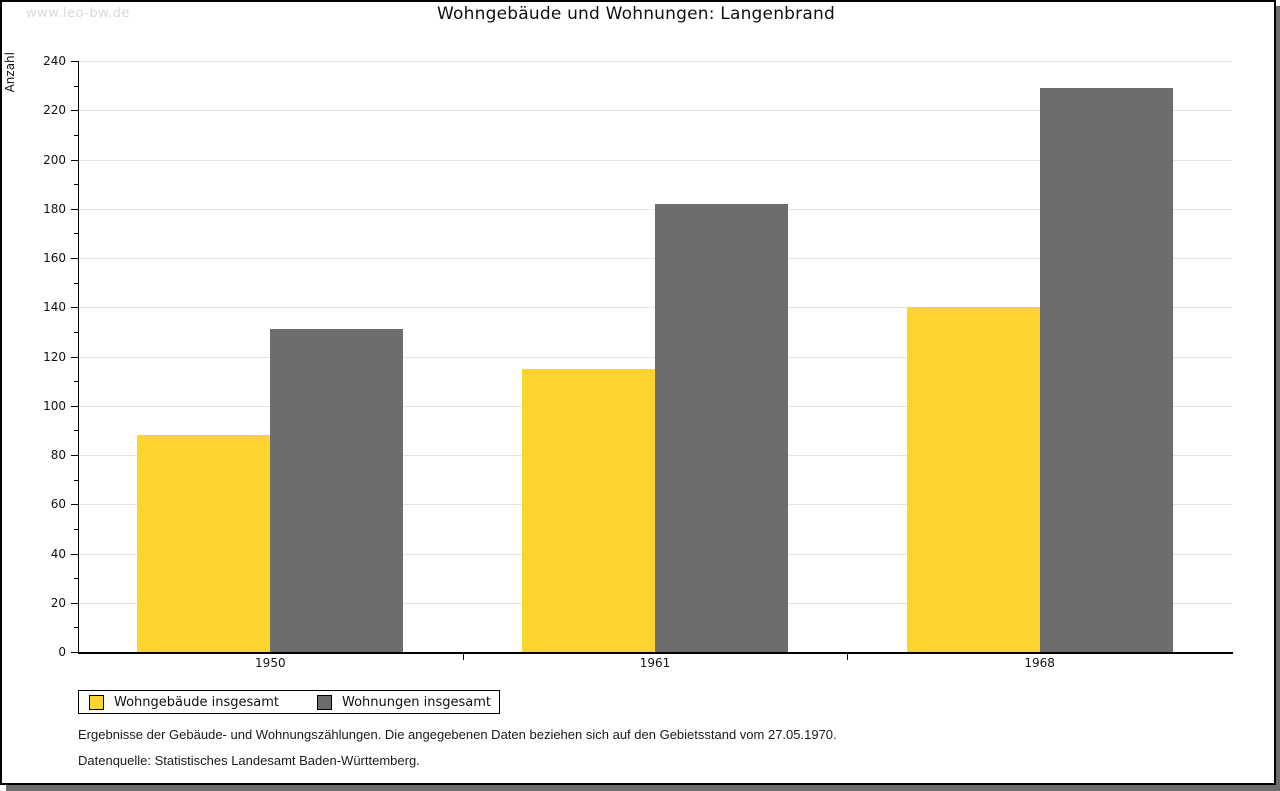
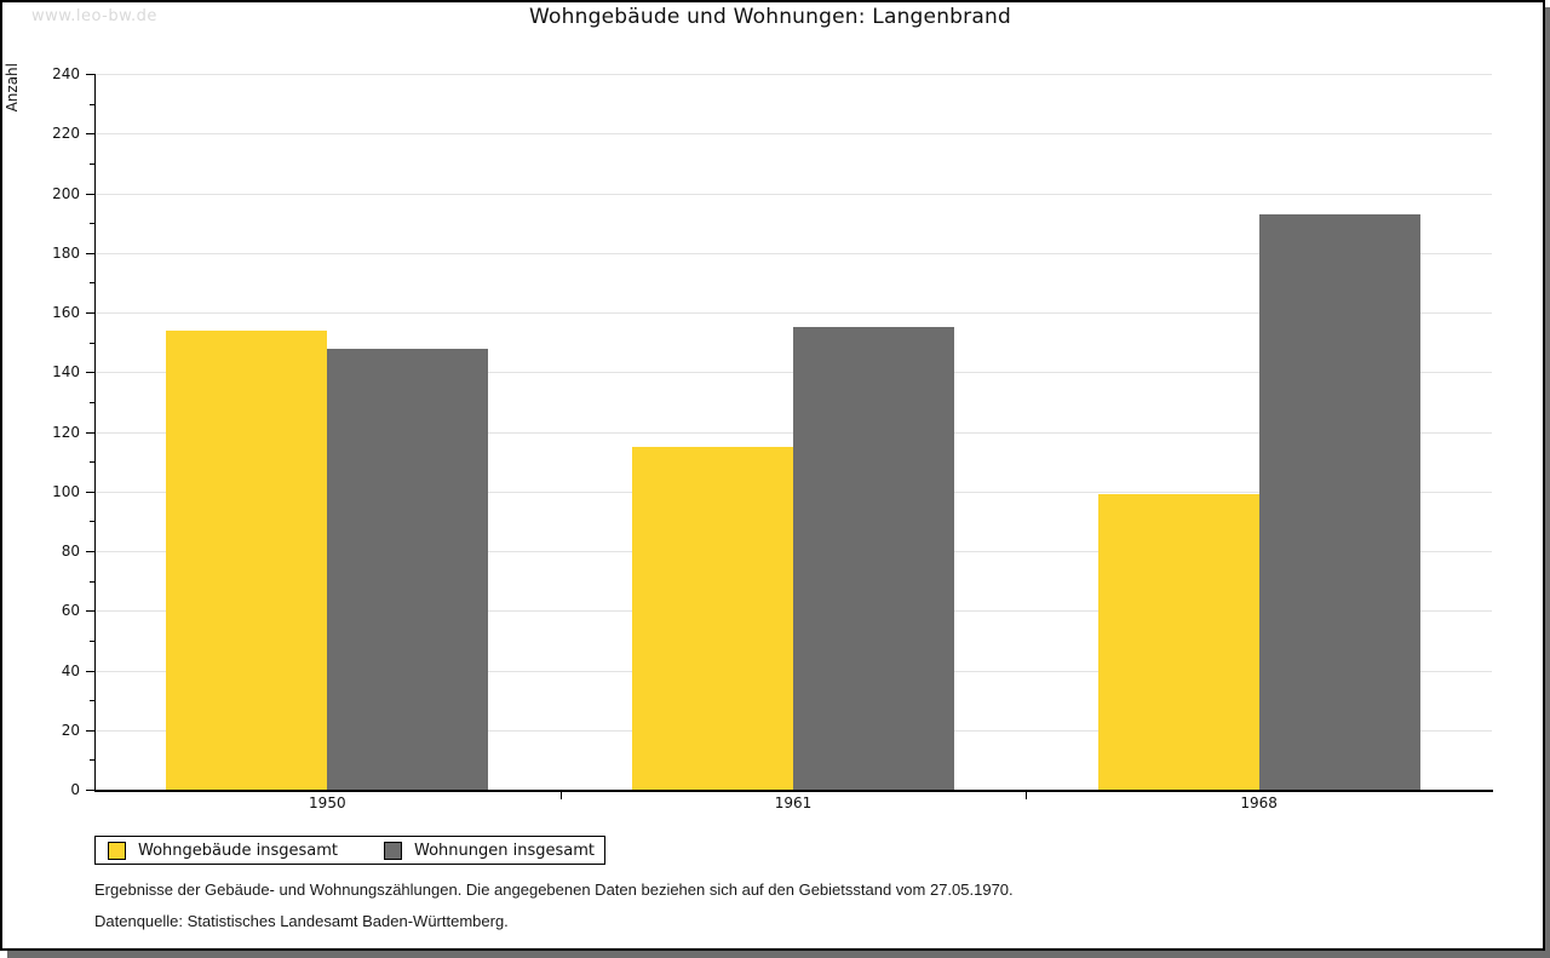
Wohngebäude insgesamt/1950: 88 -> 154
Wohnungen insgesamt/1950: 131 -> 148
Wohnungen insgesamt/1961: 182 -> 155
Wohngebäude insgesamt/1968: 140 -> 99
Wohnungen insgesamt/1968: 229 -> 193
